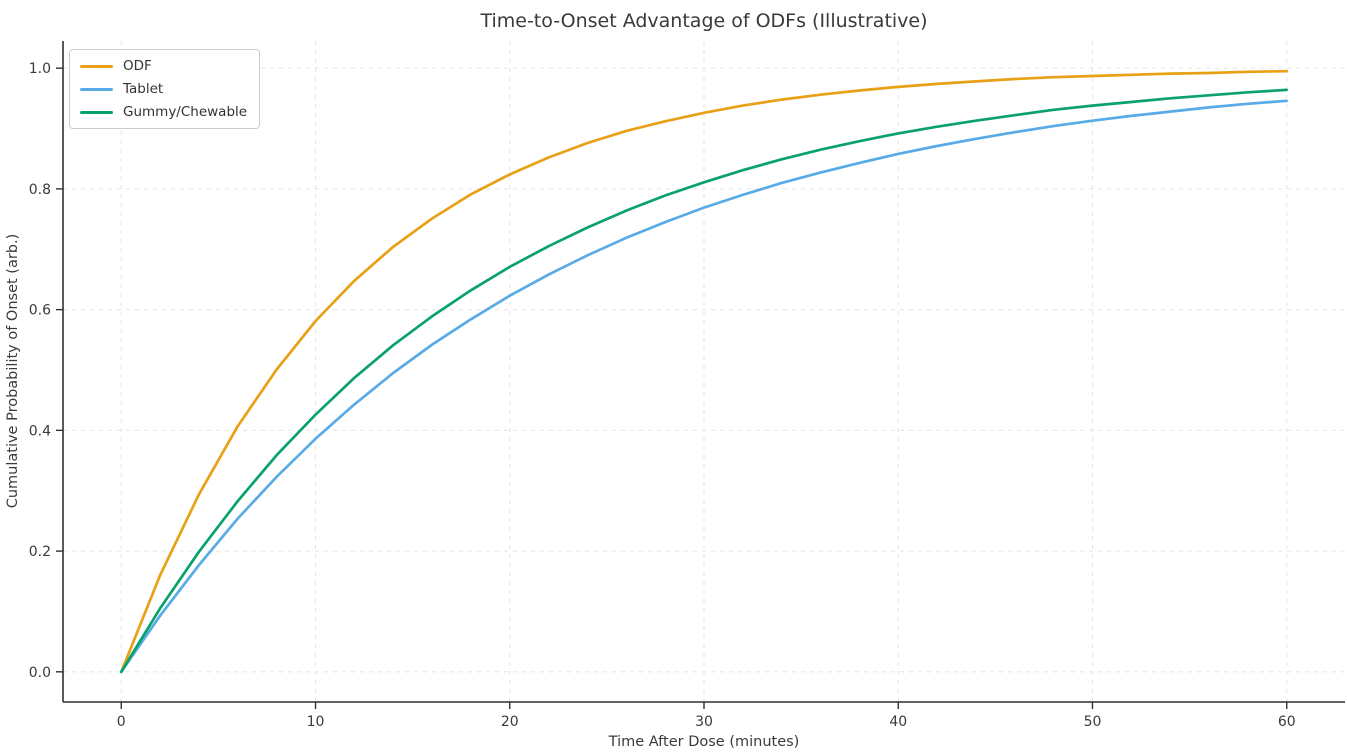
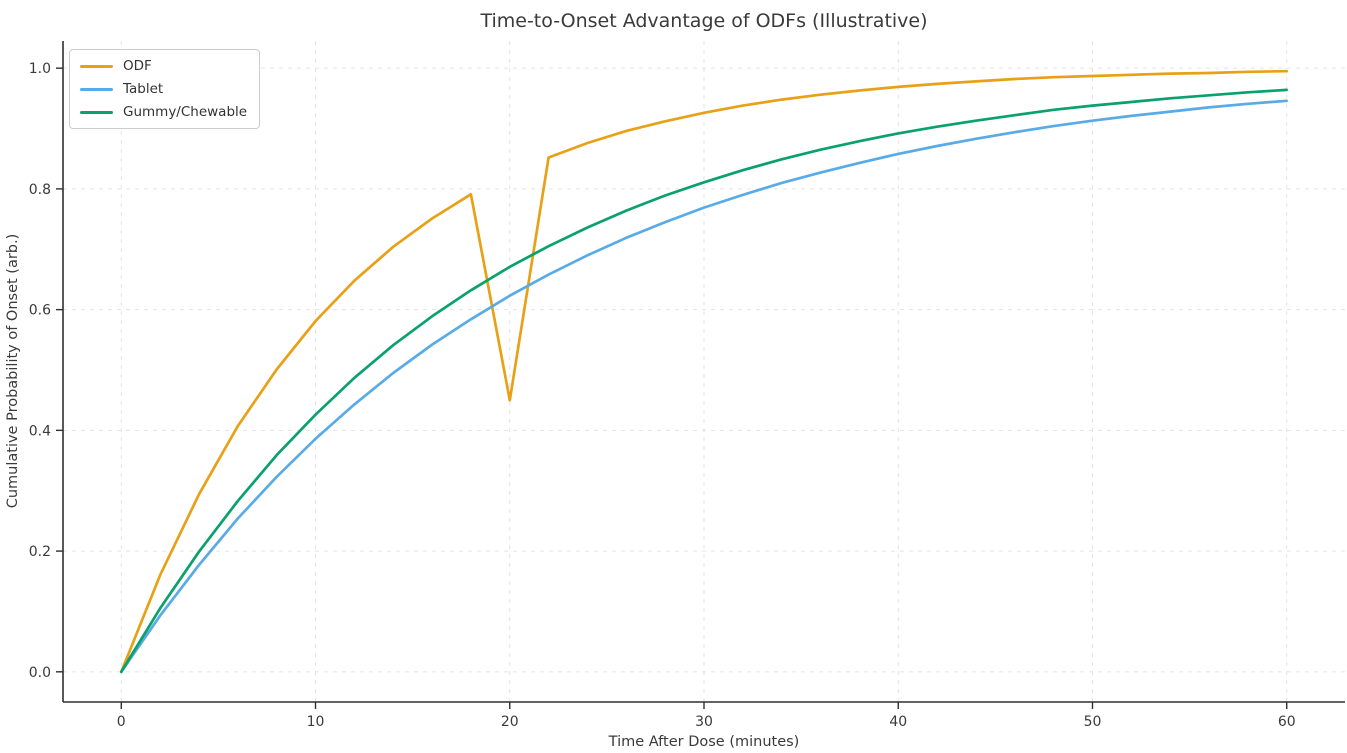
ODF/20: 0.82 -> 0.45
